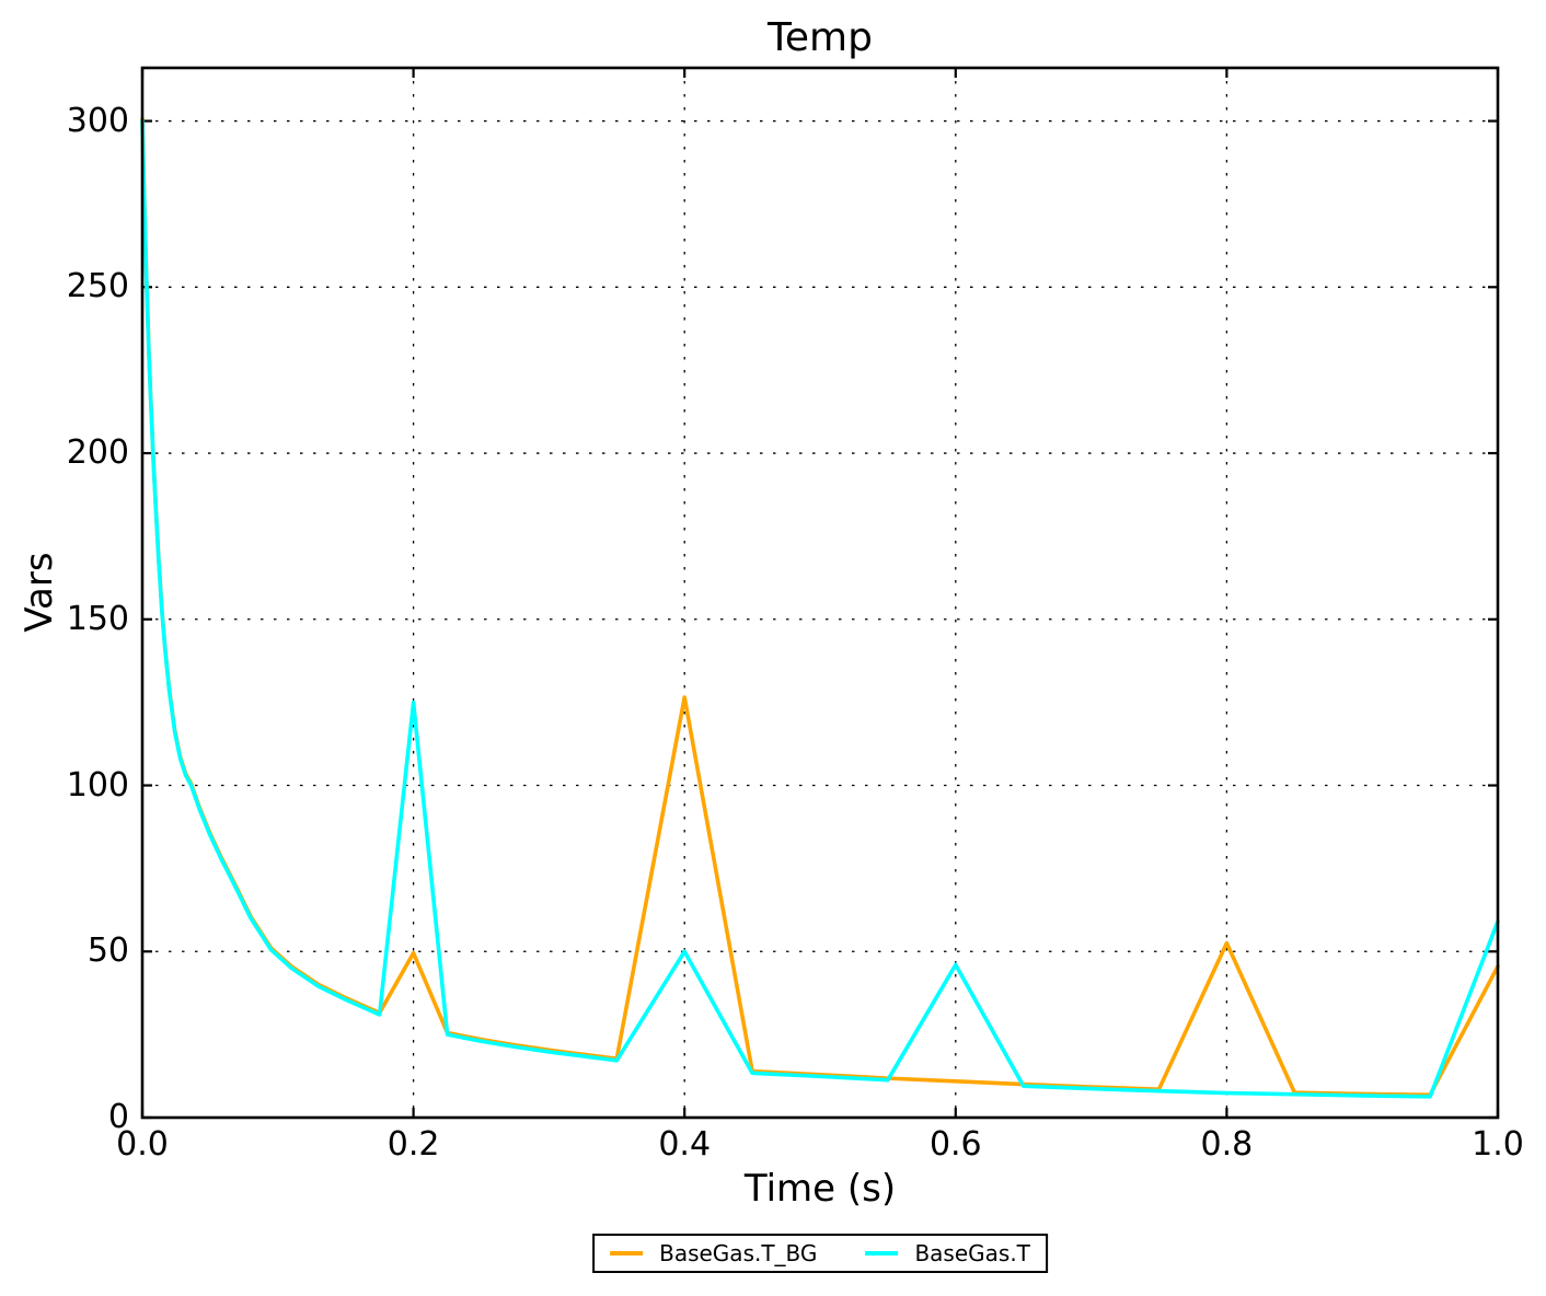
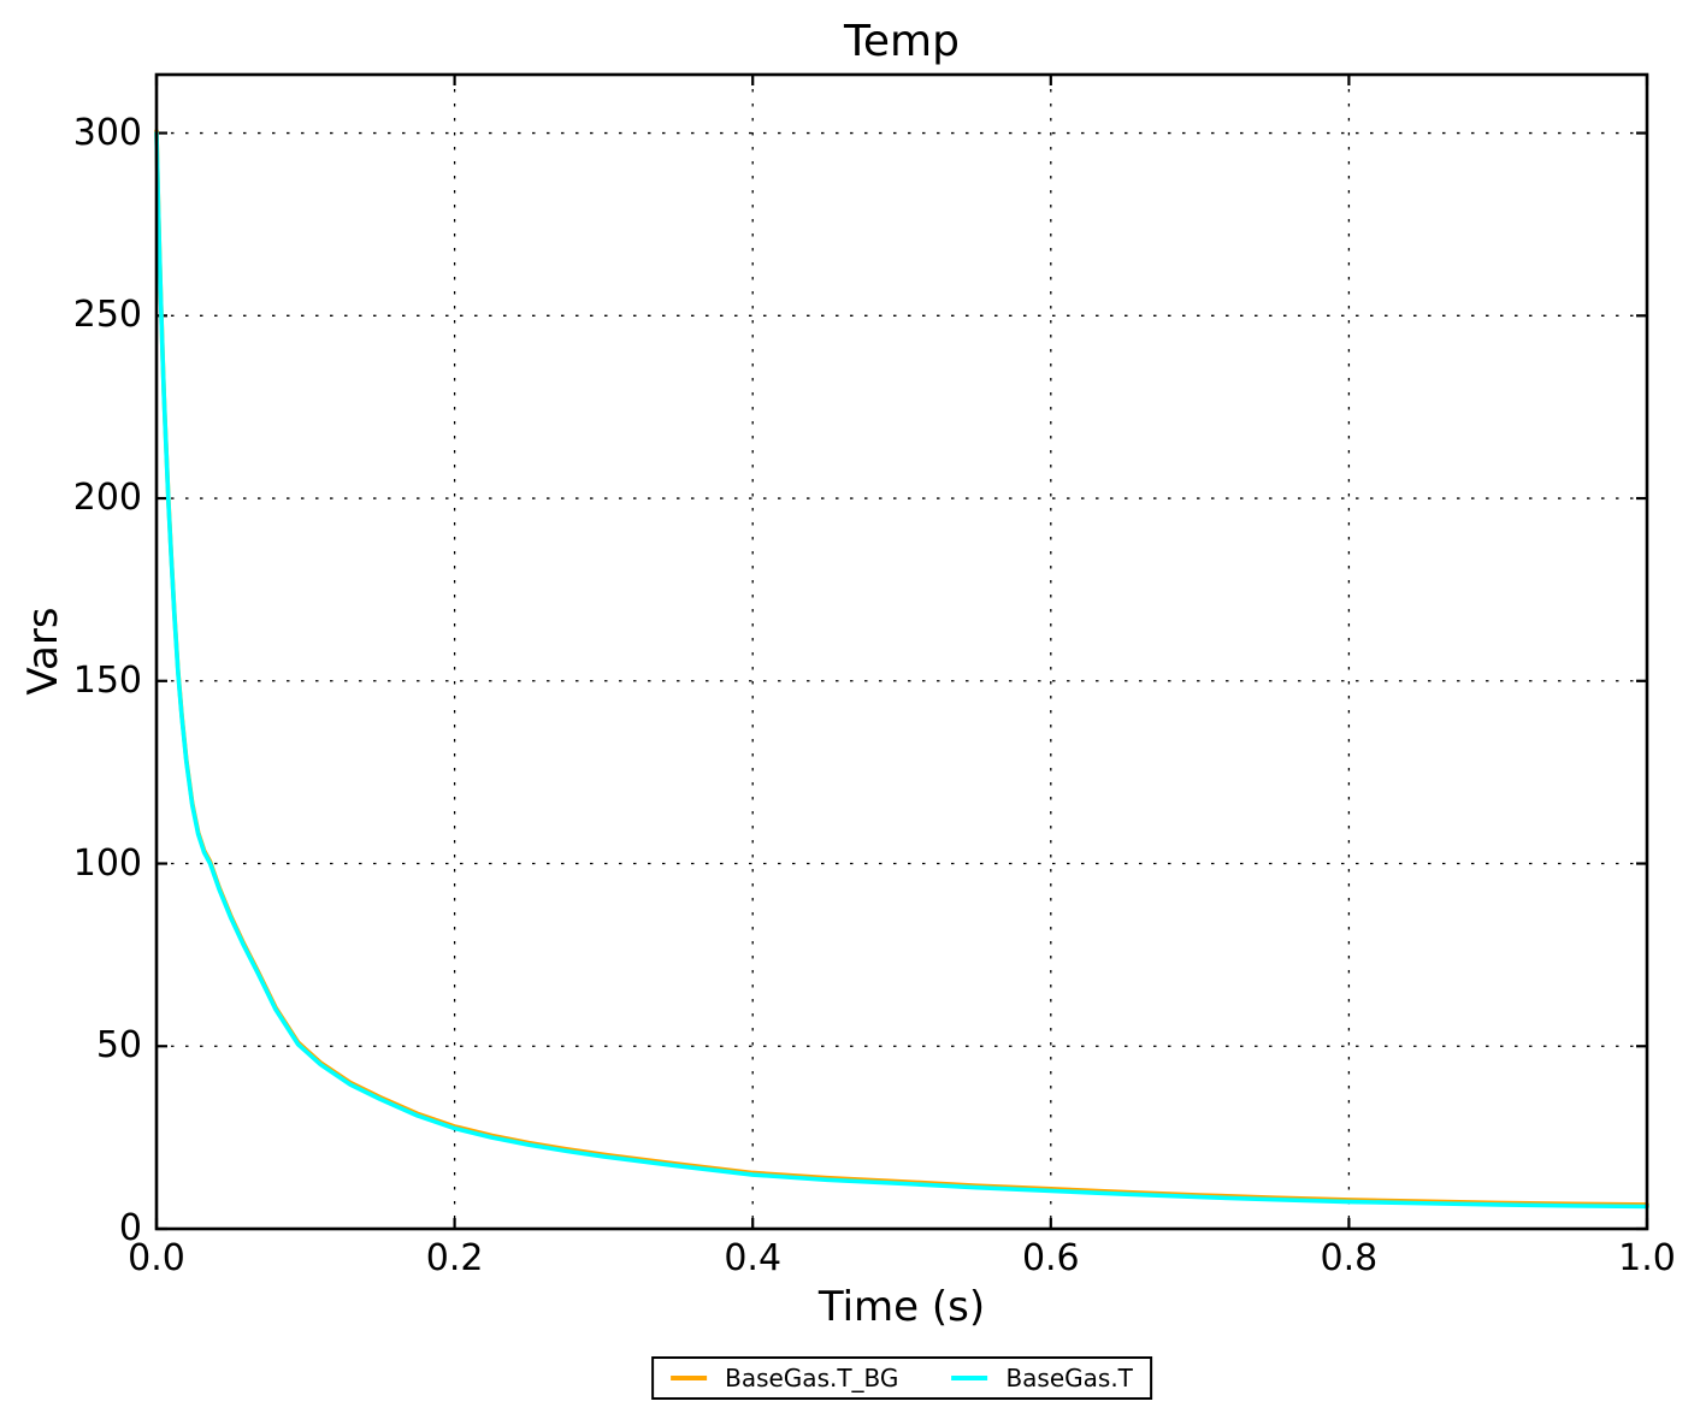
BaseGas.T_BG/0.2: 49 -> 28
BaseGas.T/0.2: 125 -> 28
BaseGas.T_BG/0.4: 126 -> 15
BaseGas.T/0.4: 50 -> 15
BaseGas.T/0.6: 46 -> 10
BaseGas.T_BG/0.8: 52 -> 7
BaseGas.T_BG/1.0: 45 -> 6
BaseGas.T/1.0: 59 -> 6
